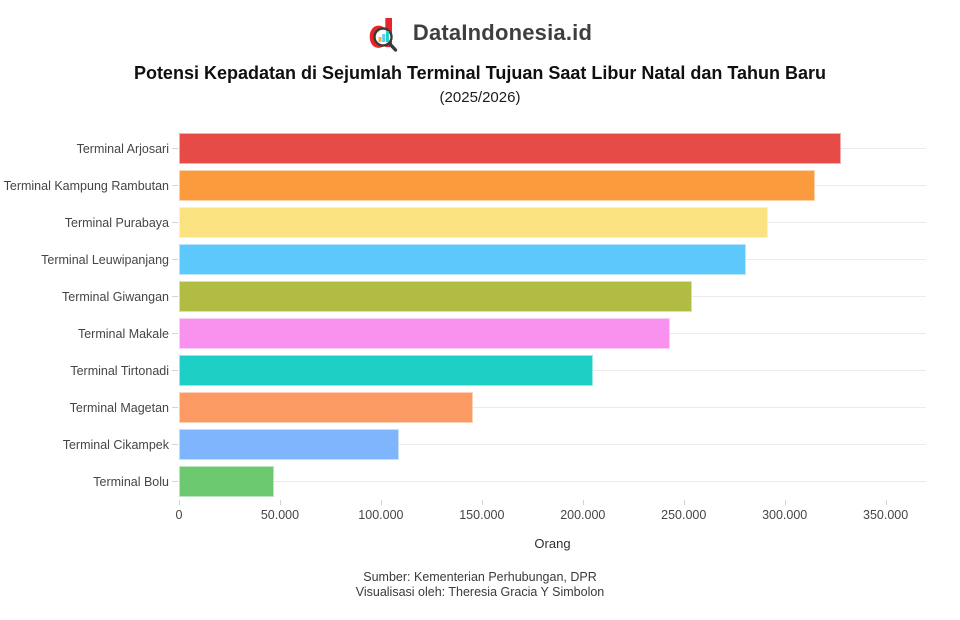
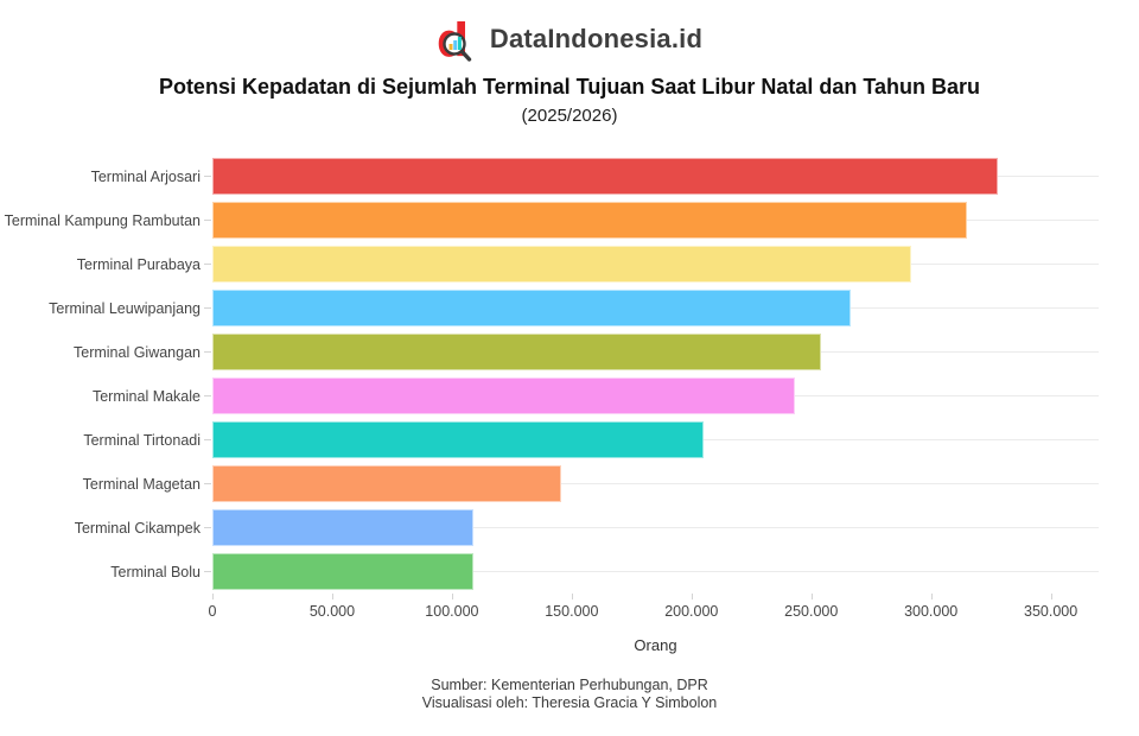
Terminal Leuwipanjang: 281000 -> 267000
Terminal Bolu: 47000 -> 109000
